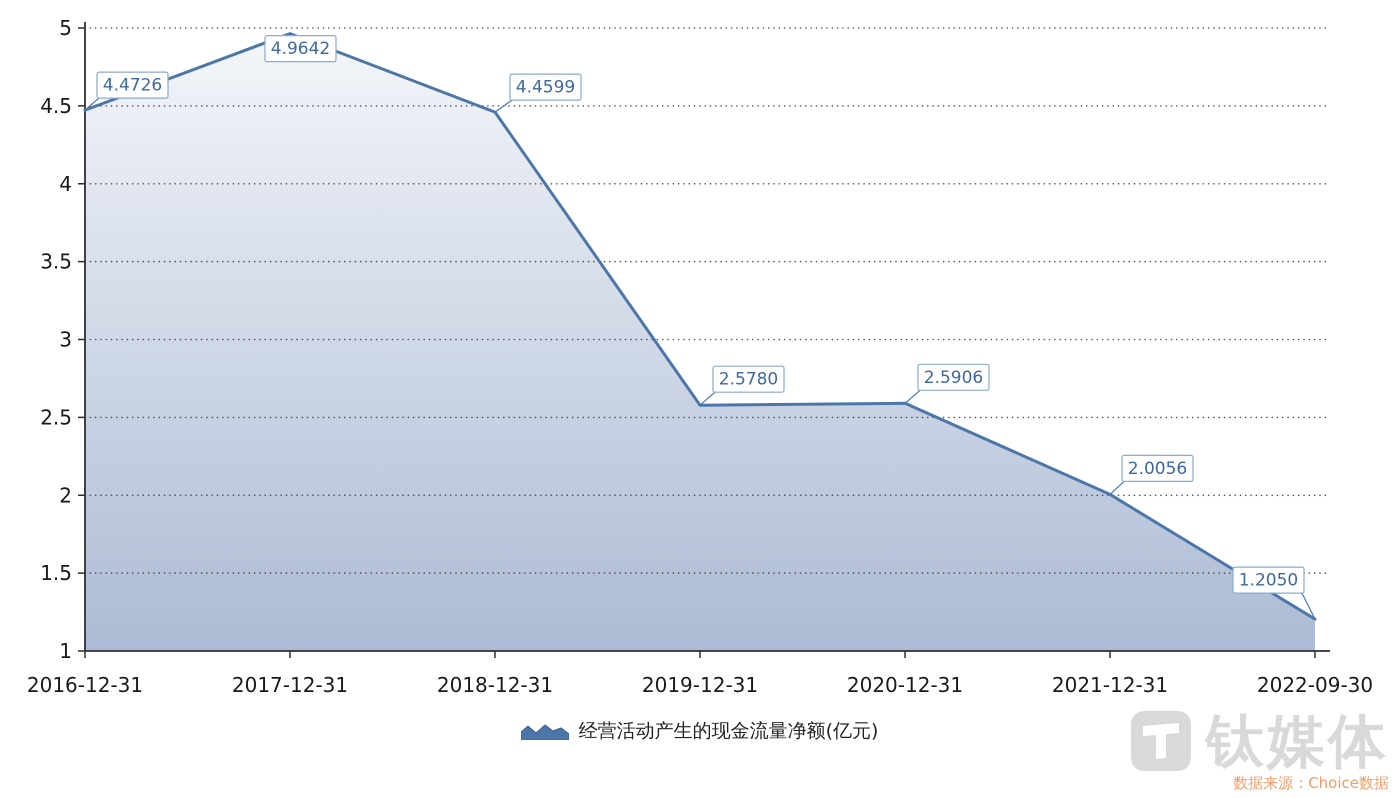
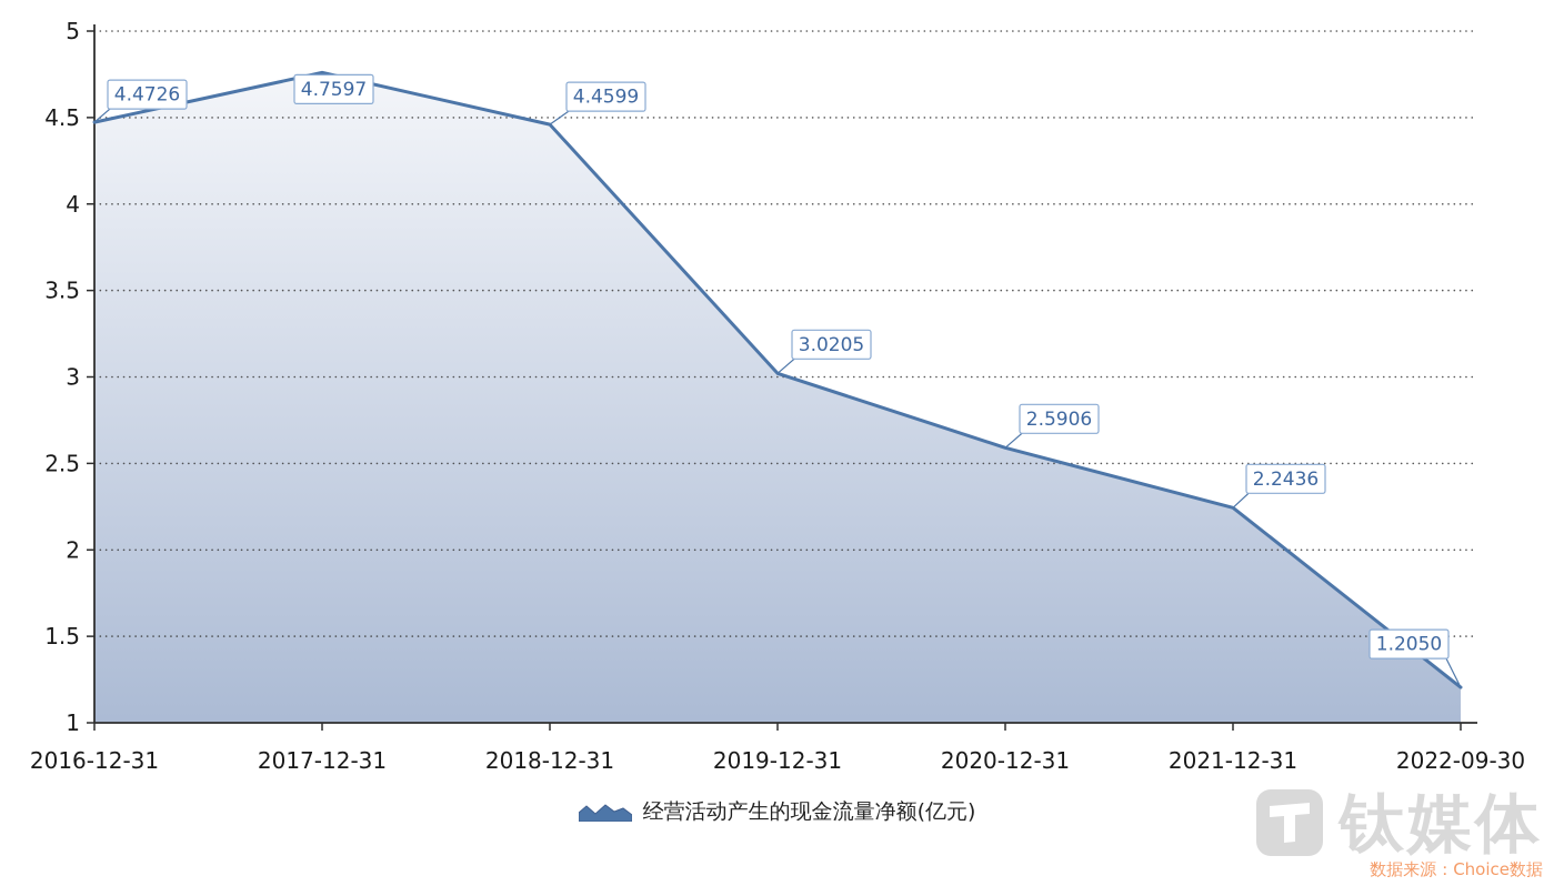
2017-12-31: 4.9642 -> 4.7597
2019-12-31: 2.5780 -> 3.0205
2021-12-31: 2.0056 -> 2.2436
